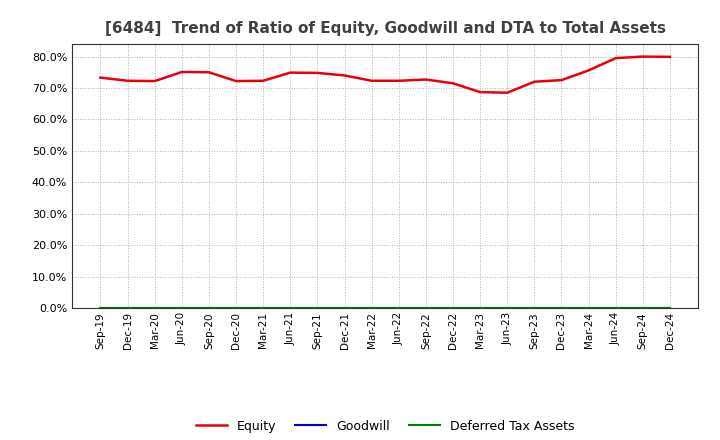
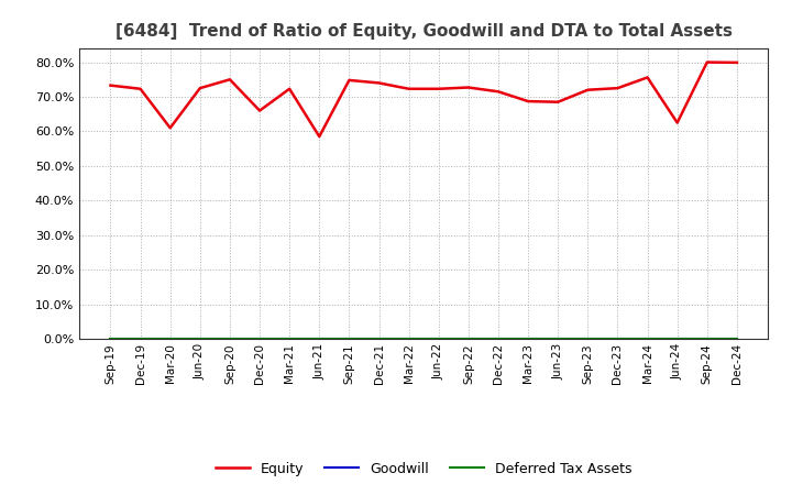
Equity/Mar-20: 72.2% -> 61.0%
Equity/Jun-20: 75.1% -> 72.5%
Equity/Dec-20: 72.2% -> 66.0%
Equity/Jun-21: 74.9% -> 58.5%
Equity/Jun-24: 79.5% -> 62.5%
